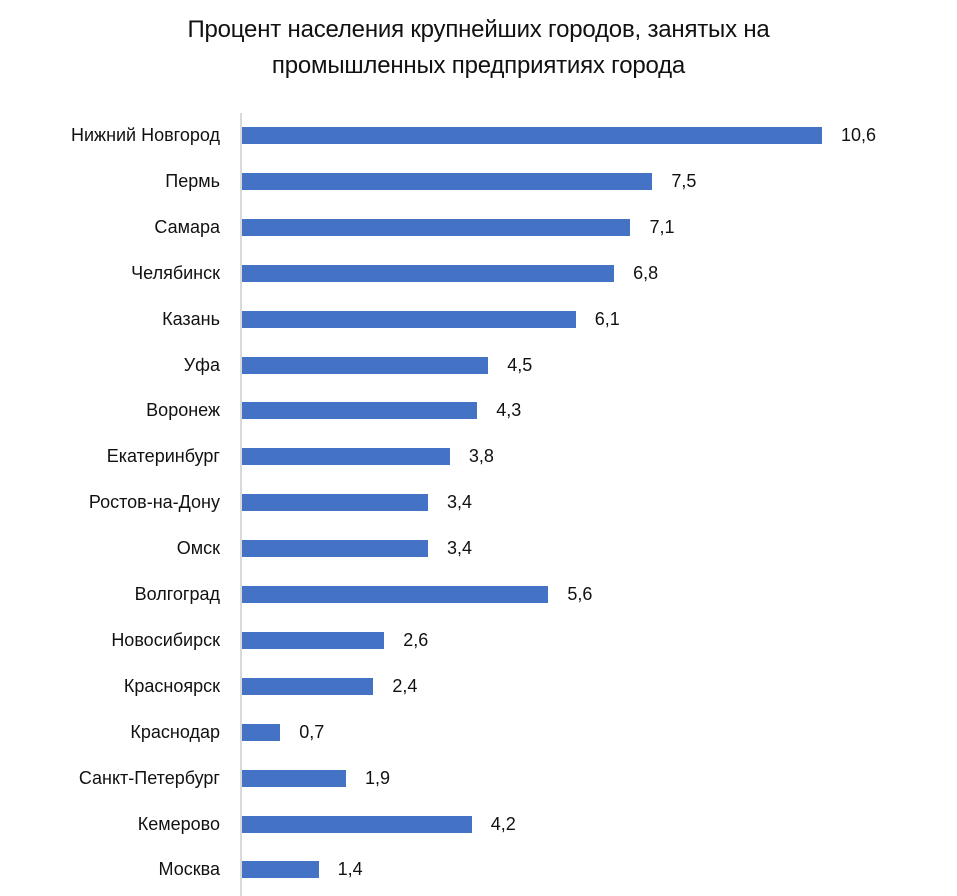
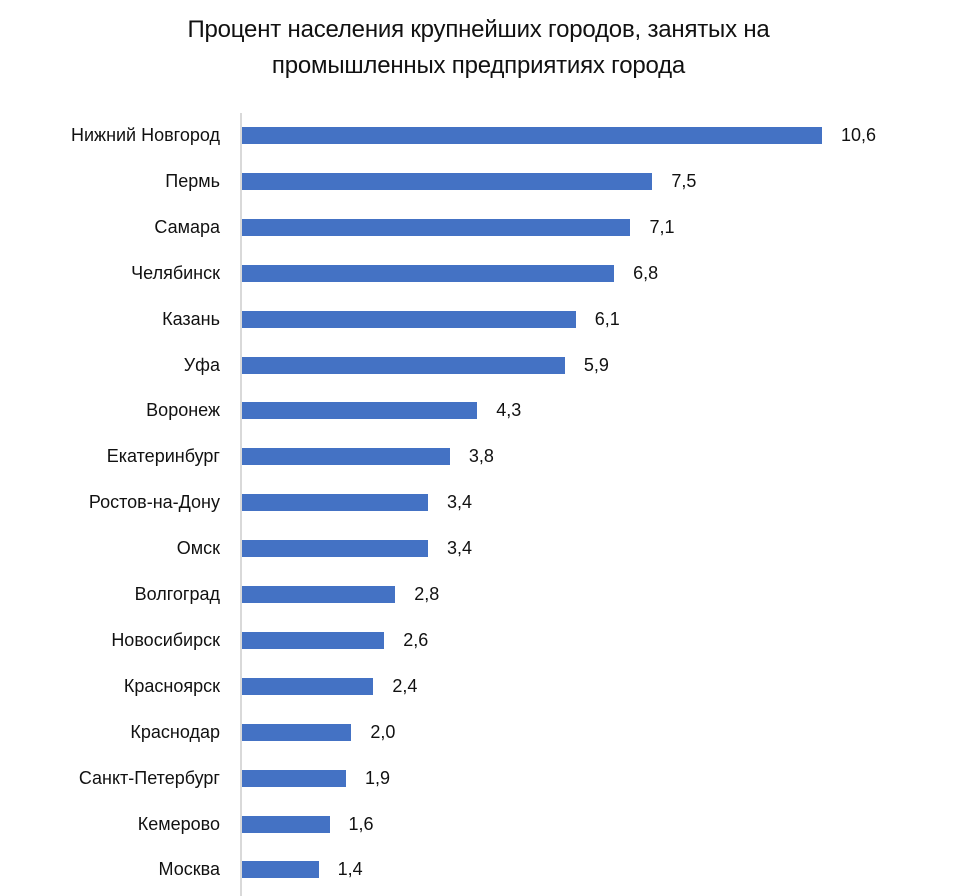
Уфа: 4,5 -> 5,9
Волгоград: 5,6 -> 2,8
Краснодар: 0,7 -> 2,0
Кемерово: 4,2 -> 1,6
